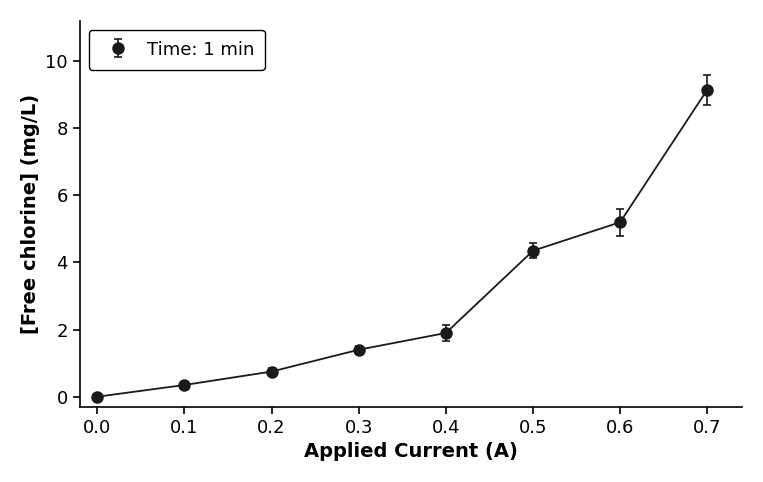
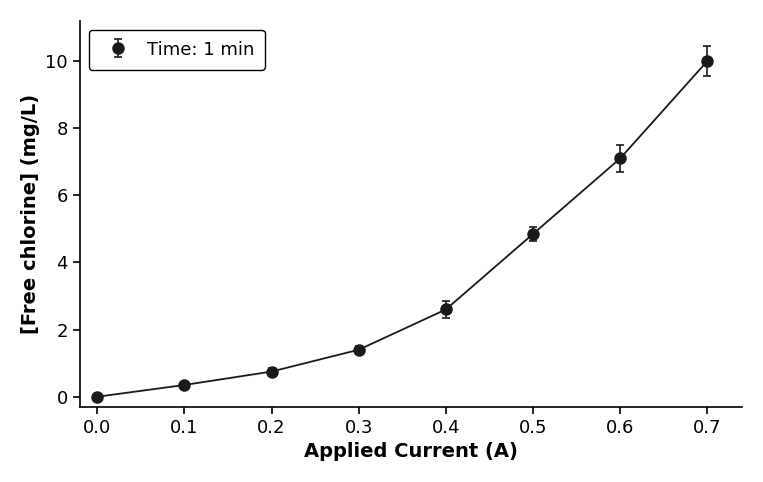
0.4: 1.90 -> 2.60
0.5: 4.35 -> 4.85
0.6: 5.20 -> 7.10
0.7: 9.15 -> 10.00
